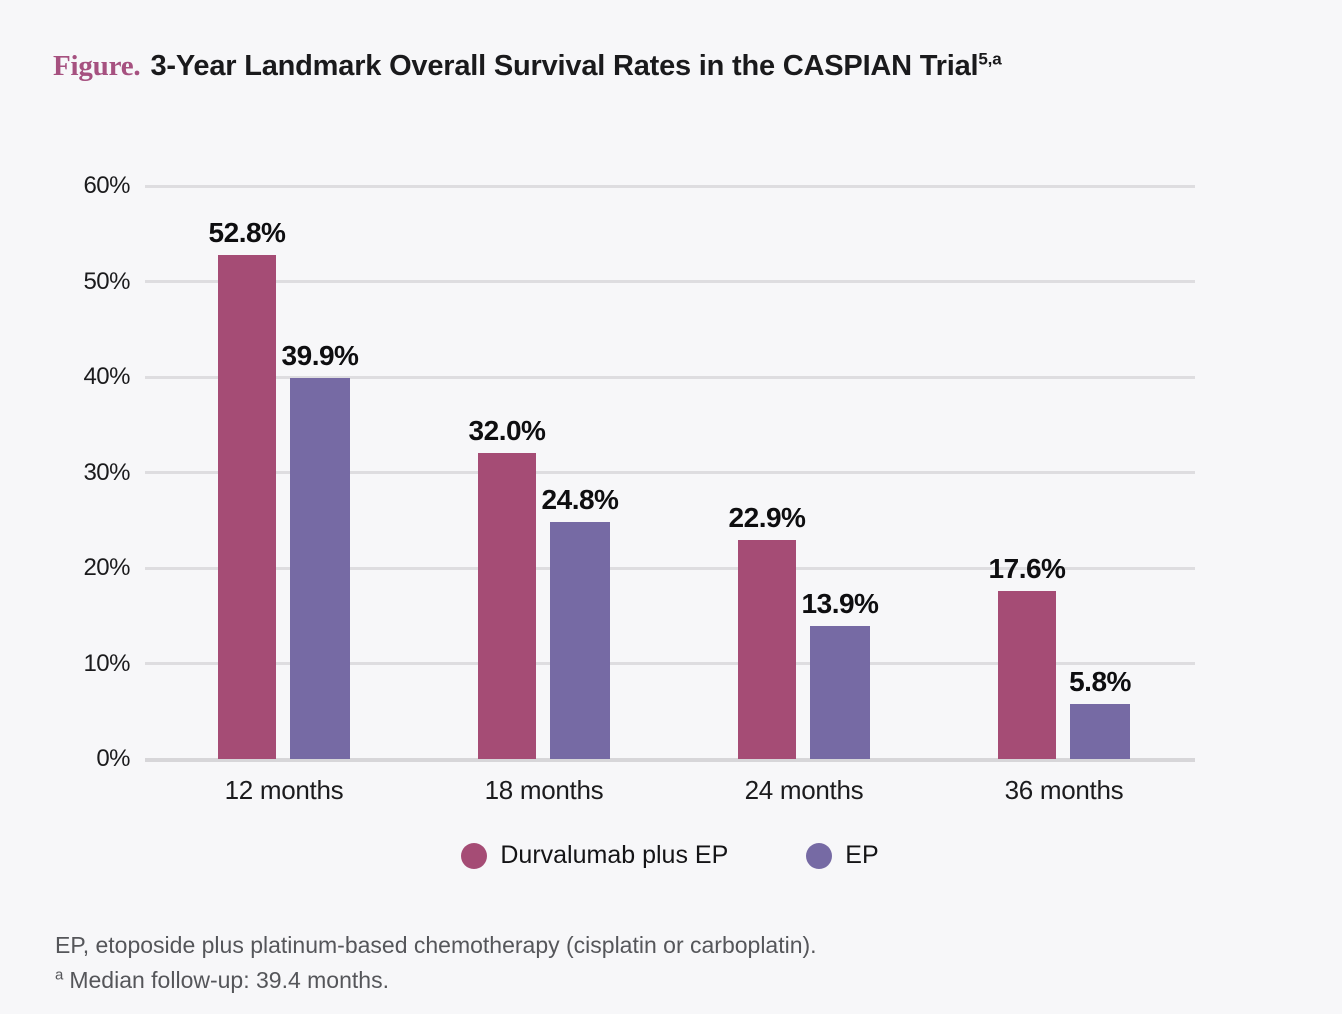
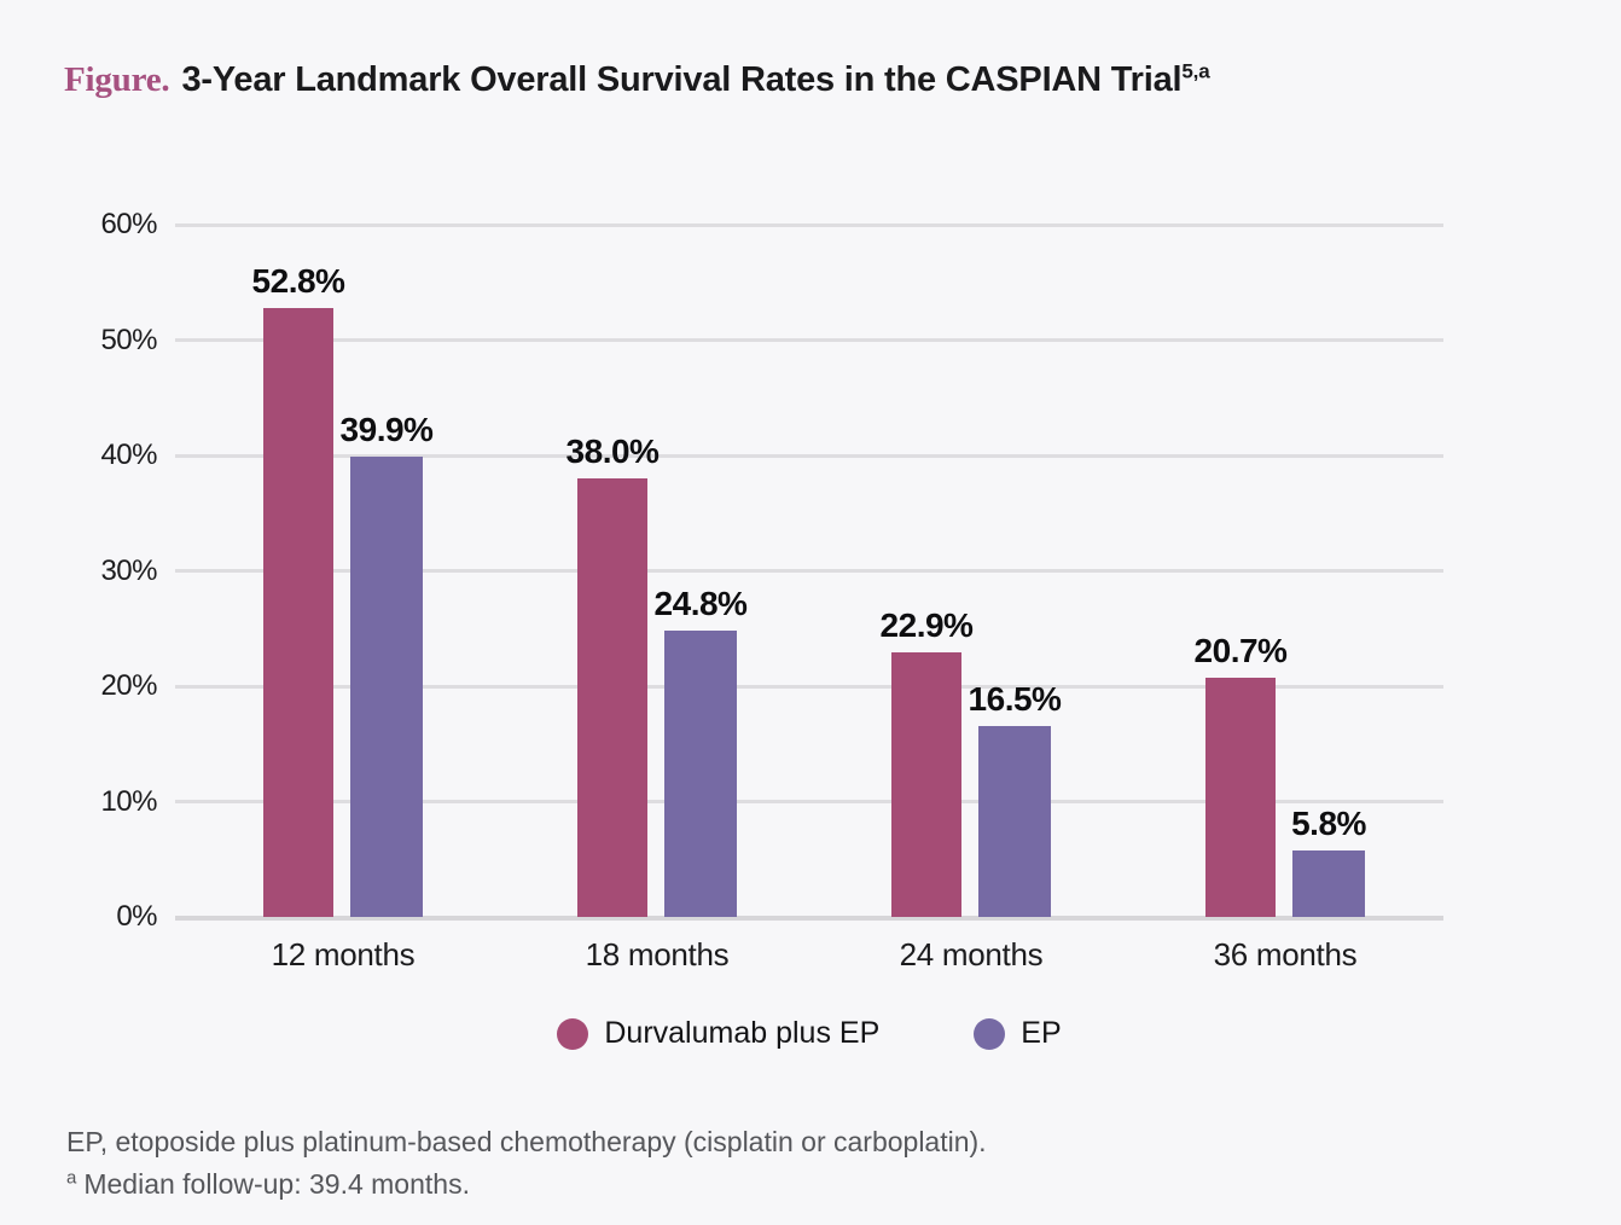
Durvalumab plus EP/18 months: 32.0% -> 38.0%
EP/24 months: 13.9% -> 16.5%
Durvalumab plus EP/36 months: 17.6% -> 20.7%
